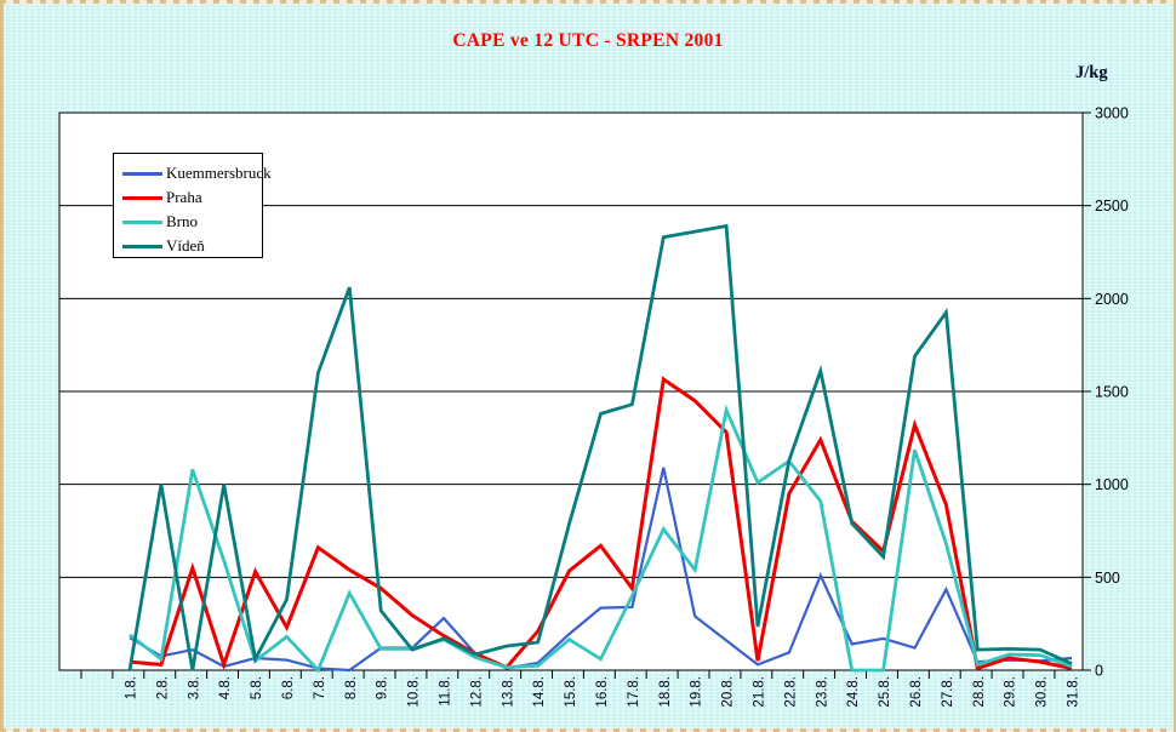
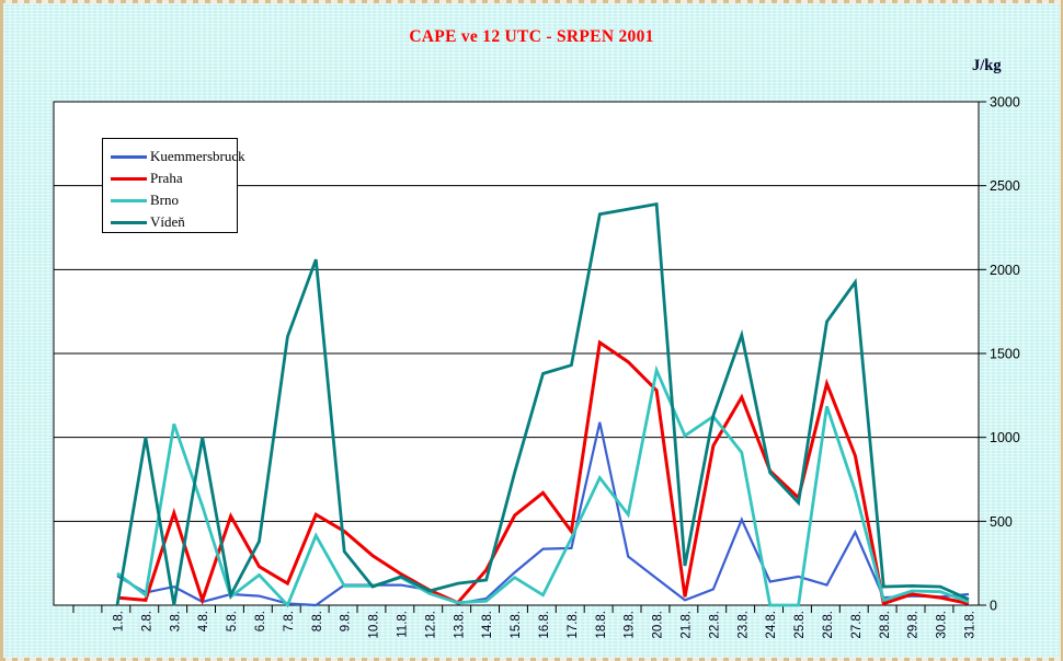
Praha/7.8.: 660 -> 130
Kuemmersbruck/11.8.: 280 -> 120
